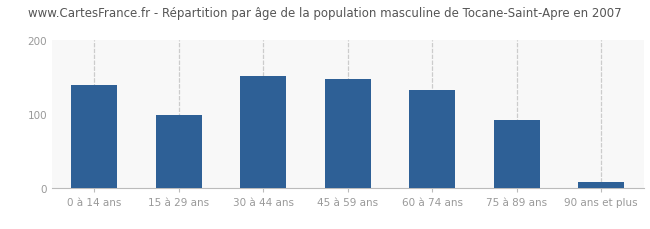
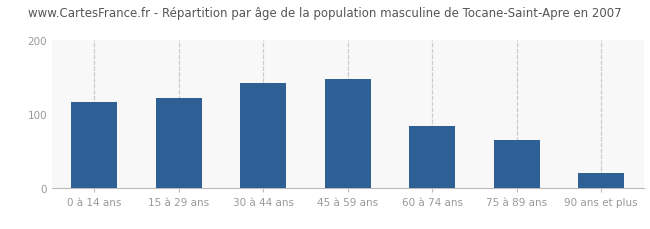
0 à 14 ans: 140 -> 116
15 à 29 ans: 98 -> 122
30 à 44 ans: 152 -> 142
60 à 74 ans: 132 -> 84
75 à 89 ans: 92 -> 64
90 ans et plus: 7 -> 20
